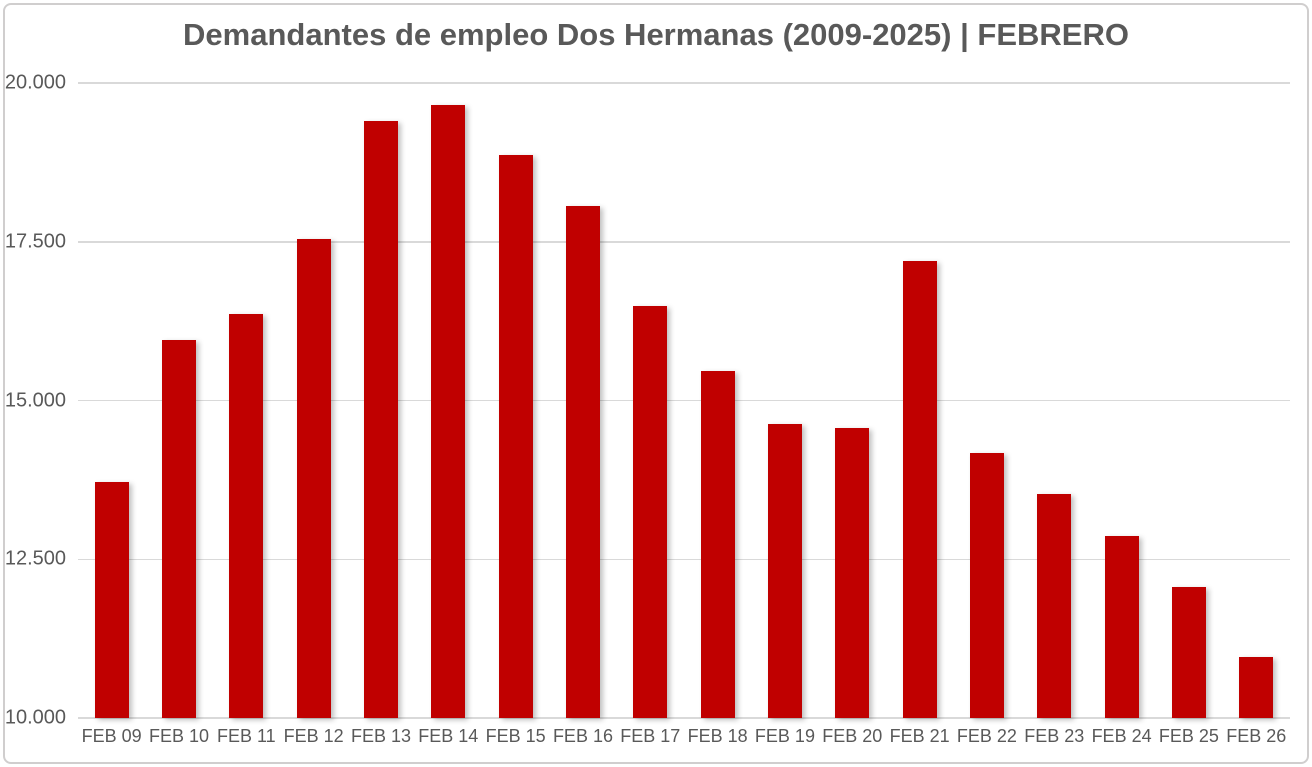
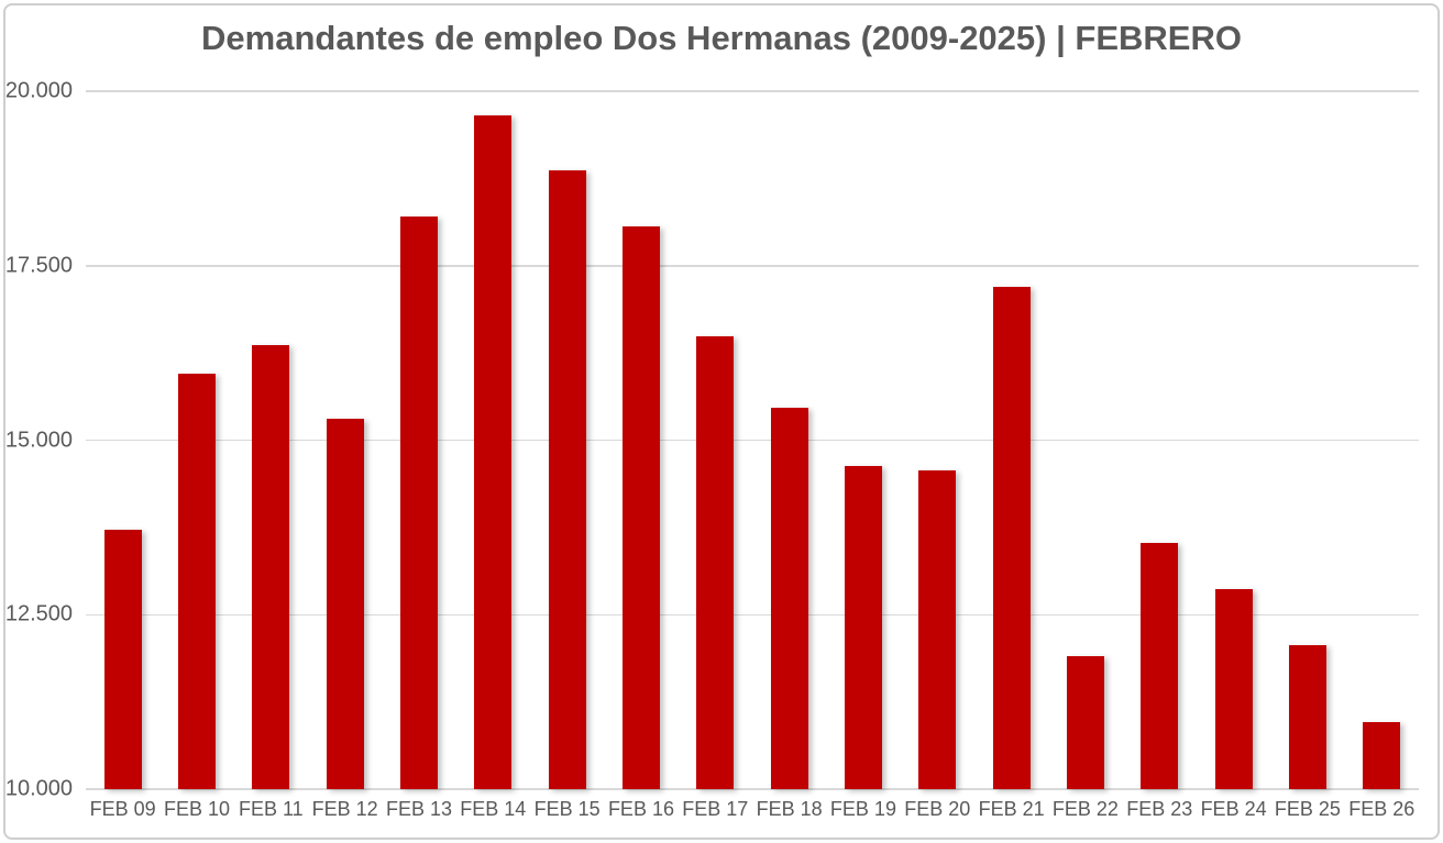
FEB 12: 17500 -> 15300
FEB 13: 19400 -> 18200
FEB 22: 14200 -> 11900
